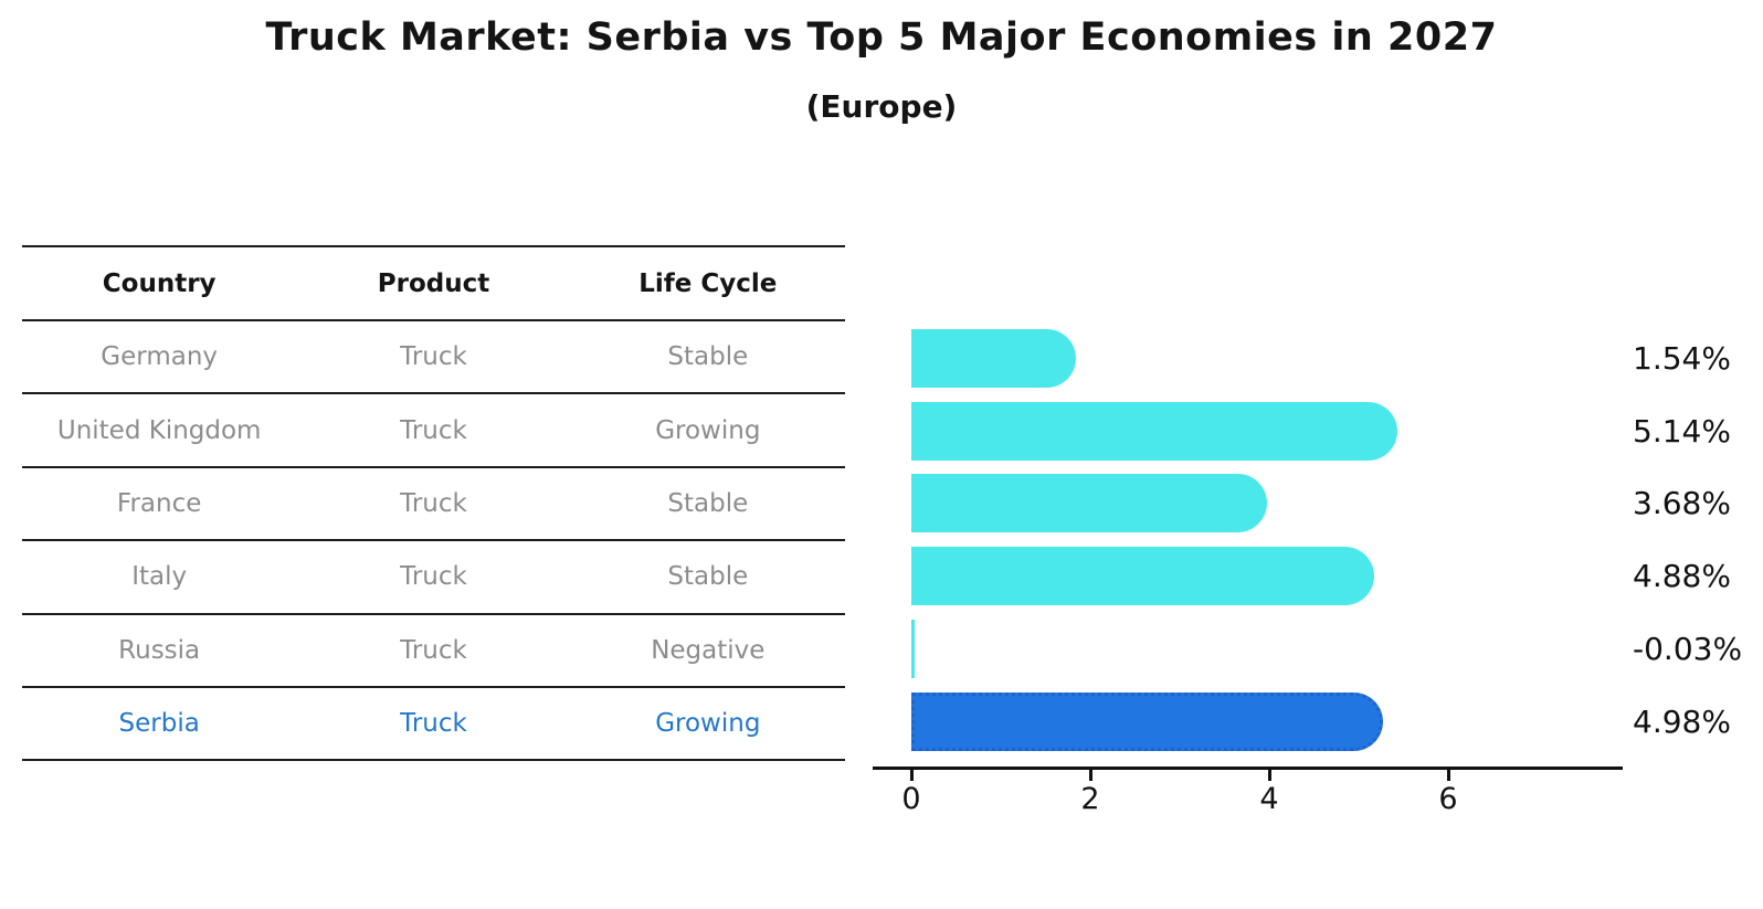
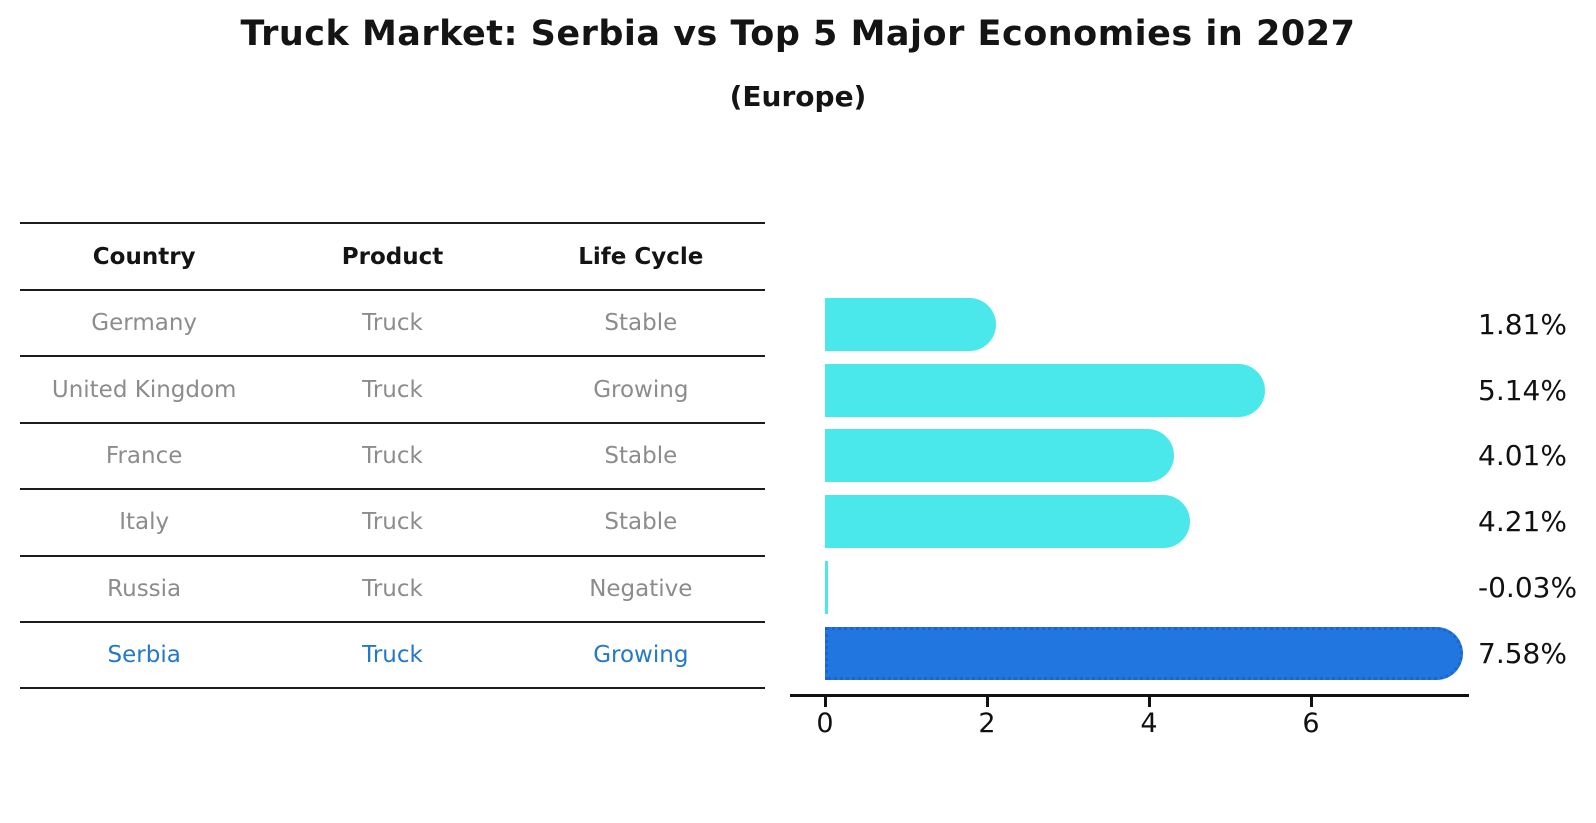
Germany: 1.54% -> 1.81%
France: 3.68% -> 4.01%
Italy: 4.88% -> 4.21%
Serbia: 4.98% -> 7.58%
